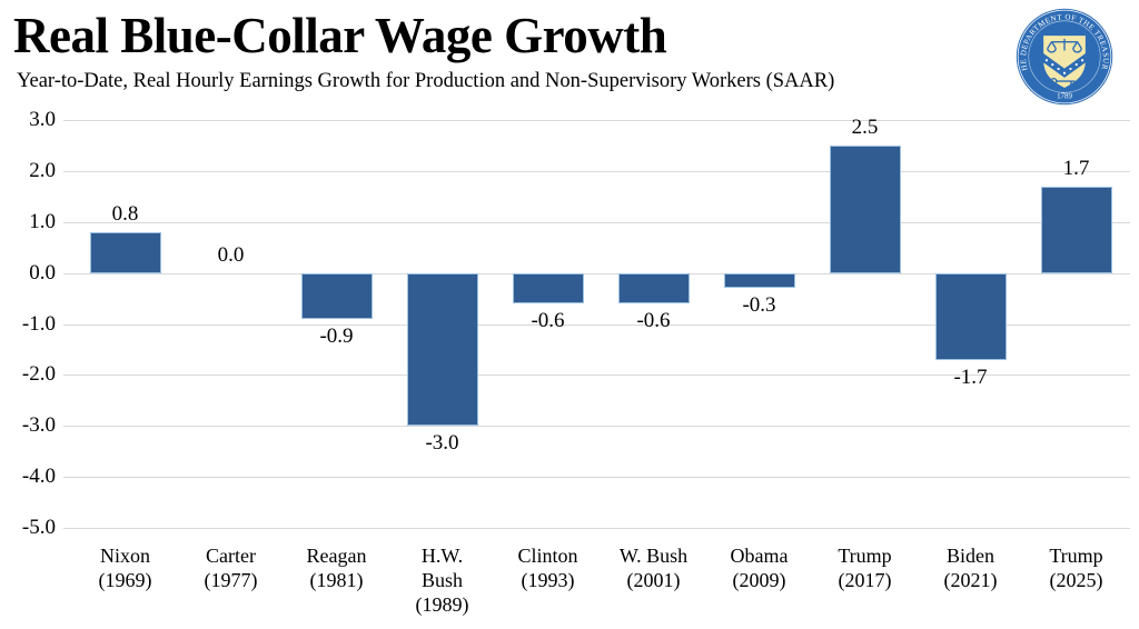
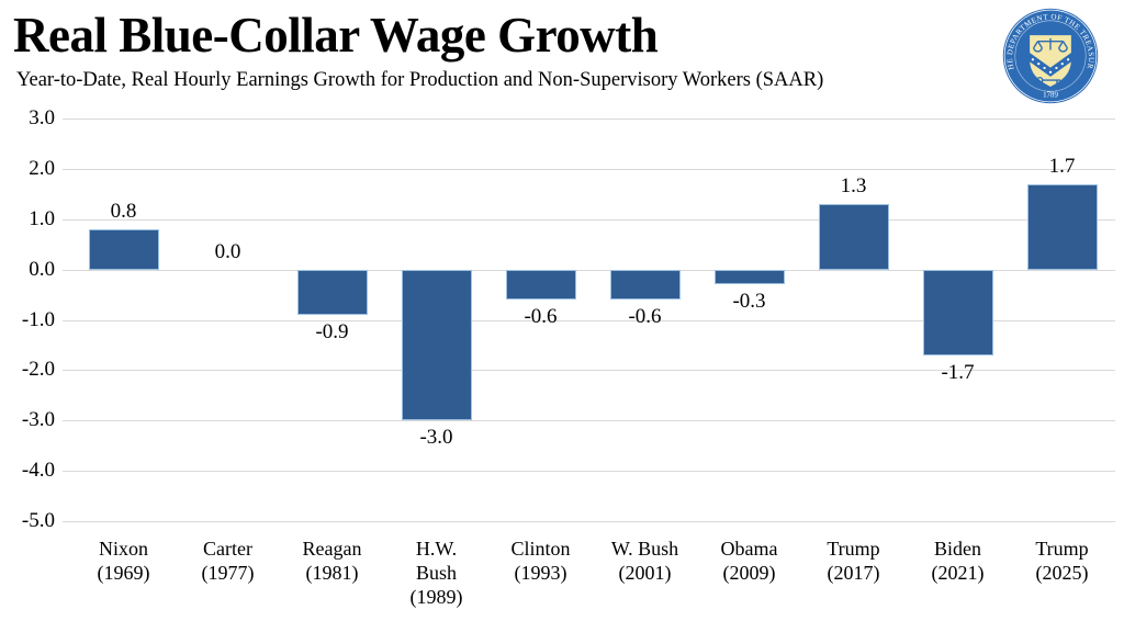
Trump (2017): 2.5 -> 1.3
